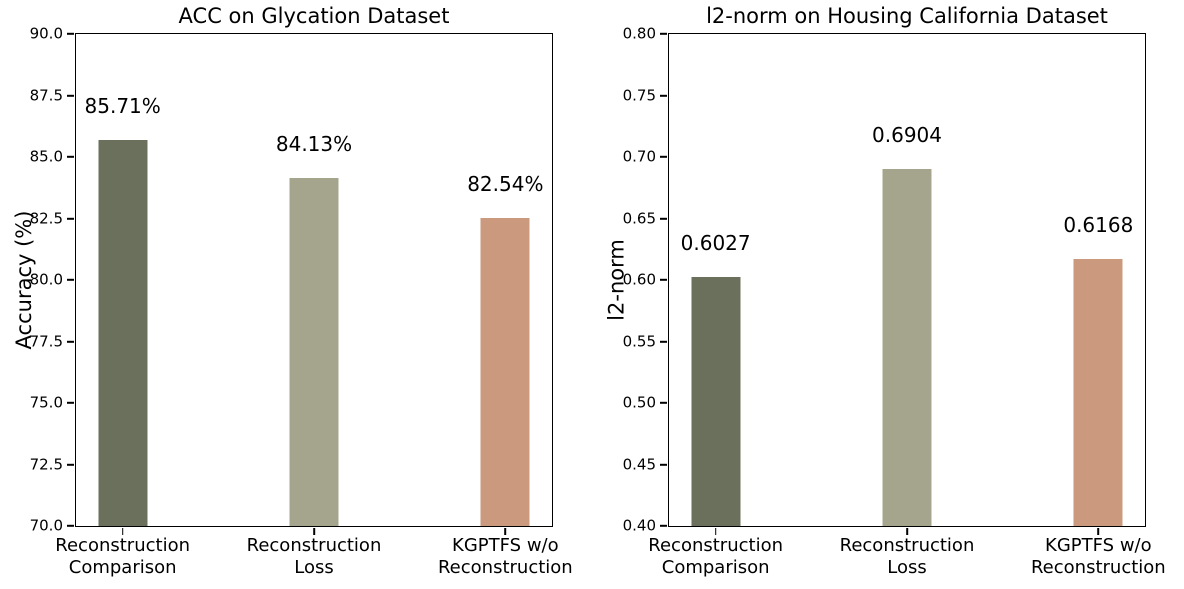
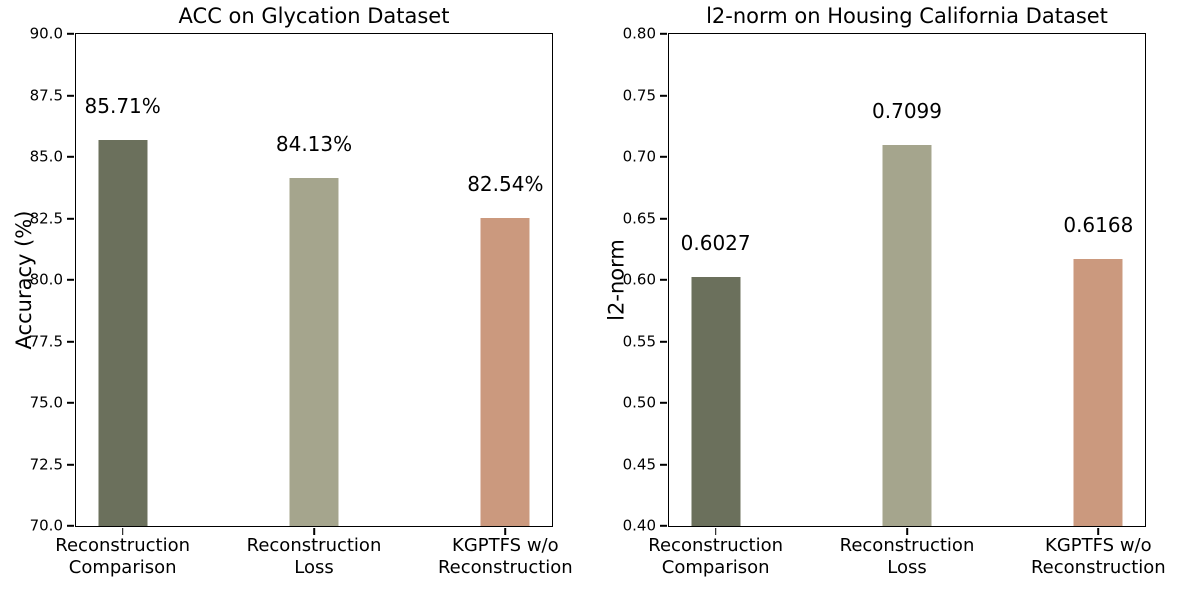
l2-norm on Housing California Dataset/Reconstruction Loss: 0.6904 -> 0.7099
